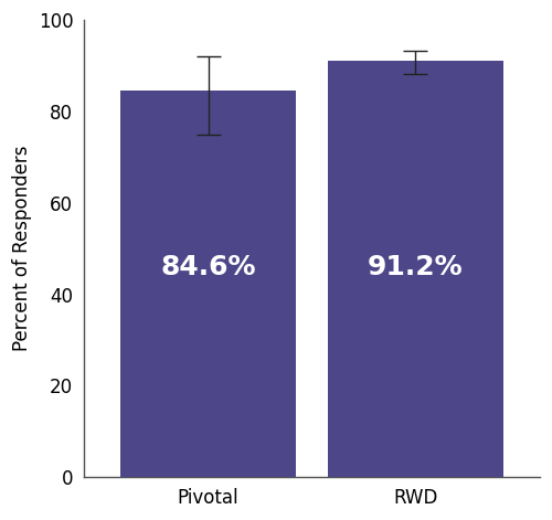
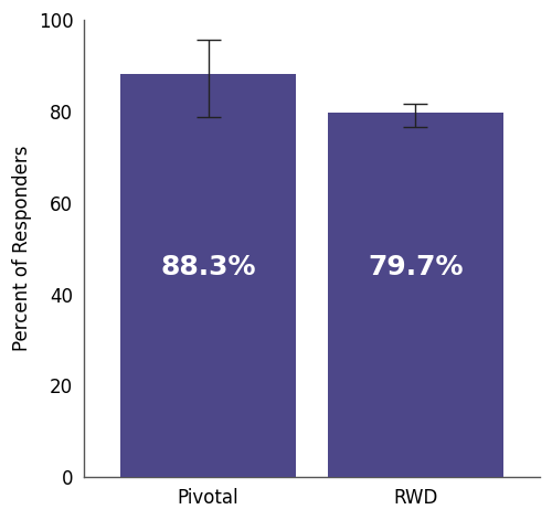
Pivotal: 84.6% -> 88.3%
RWD: 91.2% -> 79.7%
